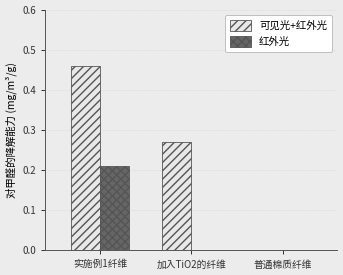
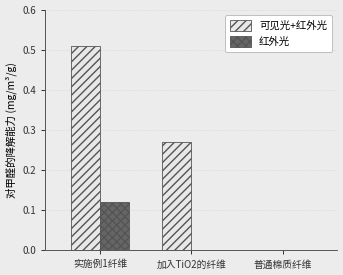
可见光+红外光/实施例1纤维: 0.46 -> 0.51
红外光/实施例1纤维: 0.21 -> 0.12
